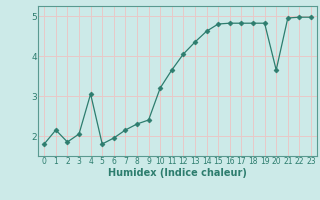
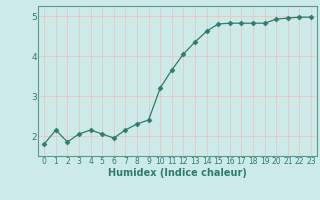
4: 3.05 -> 2.15
5: 1.80 -> 2.05
20: 3.65 -> 4.92
